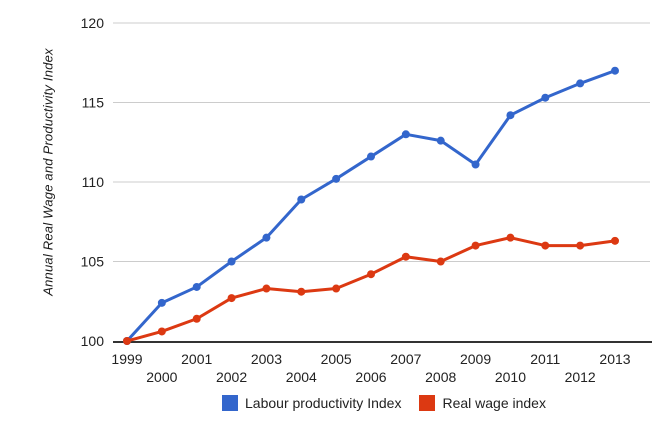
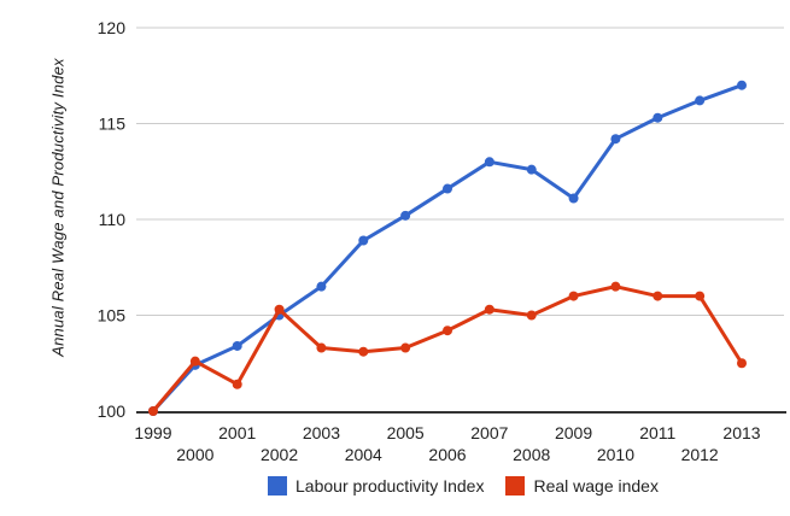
Real wage index/2000: 100.6 -> 102.6
Real wage index/2002: 102.7 -> 105.3
Real wage index/2013: 106.3 -> 102.5
